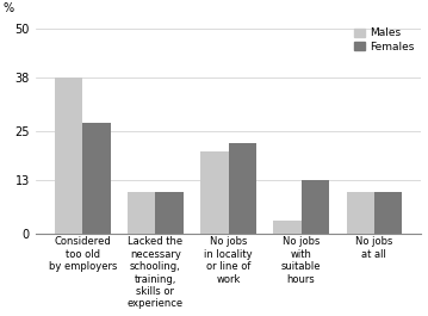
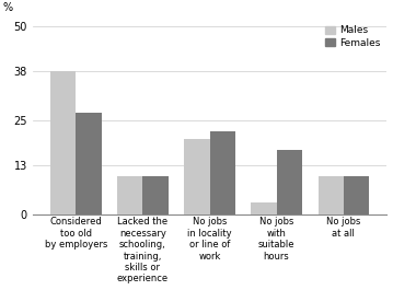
Females/No jobs with suitable hours: 13 -> 17
